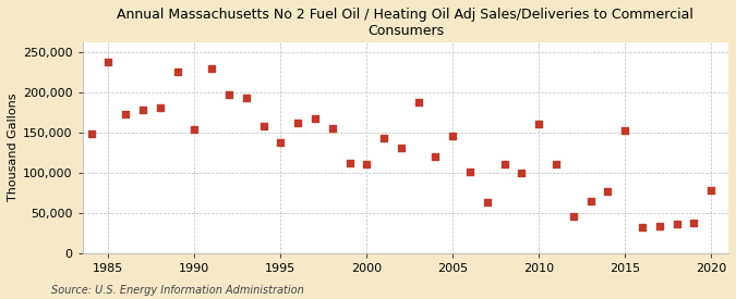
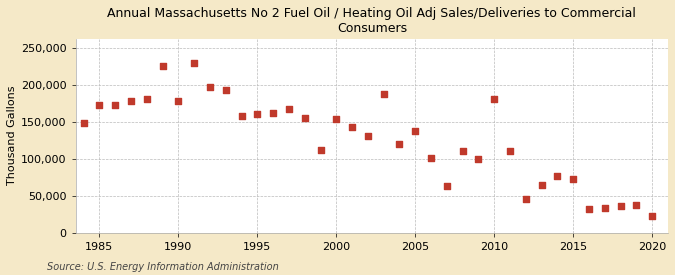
1985: 238,000 -> 172,000
1990: 154,000 -> 178,000
1995: 138,000 -> 160,000
2000: 110,000 -> 153,000
2005: 146,000 -> 138,000
2010: 160,000 -> 180,000
2015: 152,000 -> 73,000
2020: 78,000 -> 22,000
